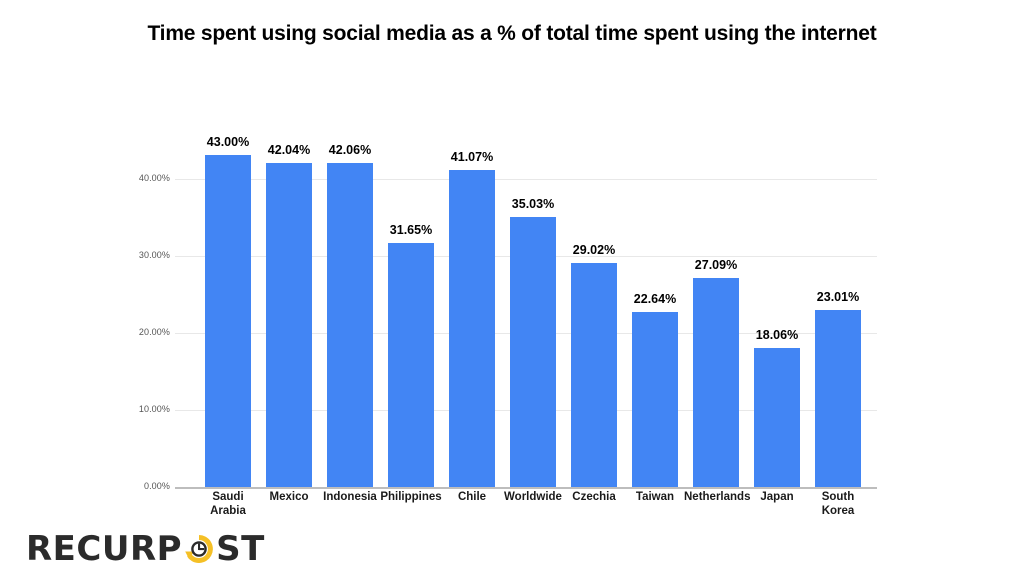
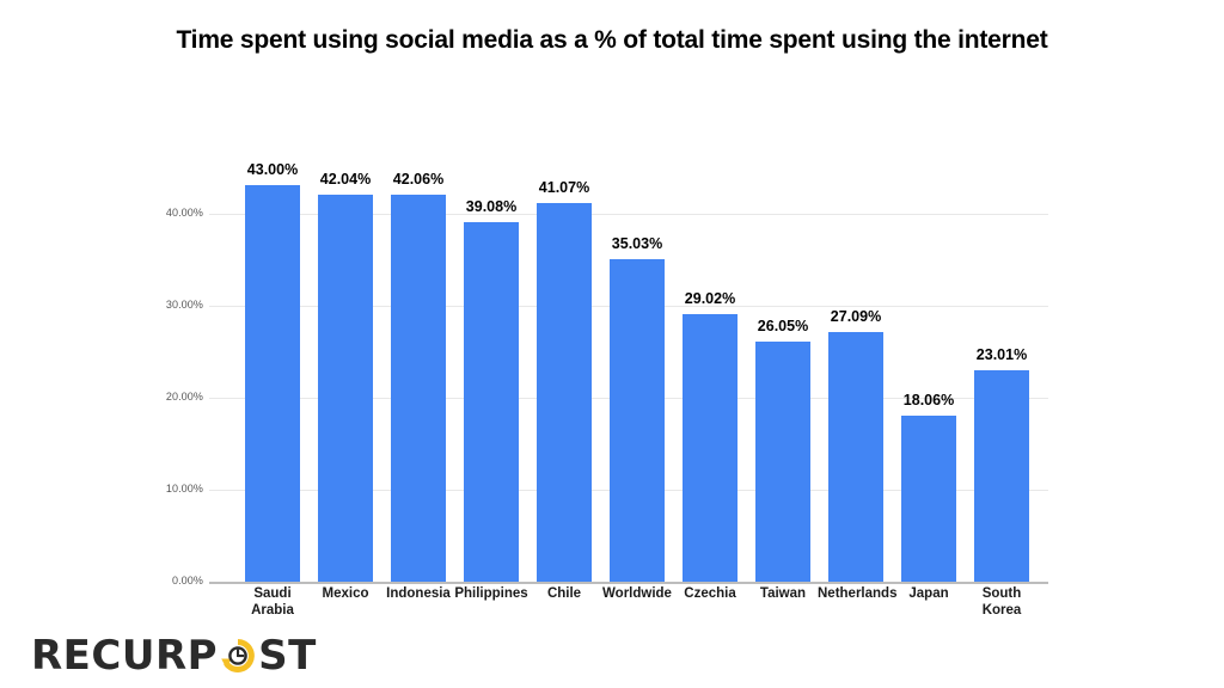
Philippines: 31.65% -> 39.08%
Taiwan: 22.64% -> 26.05%
